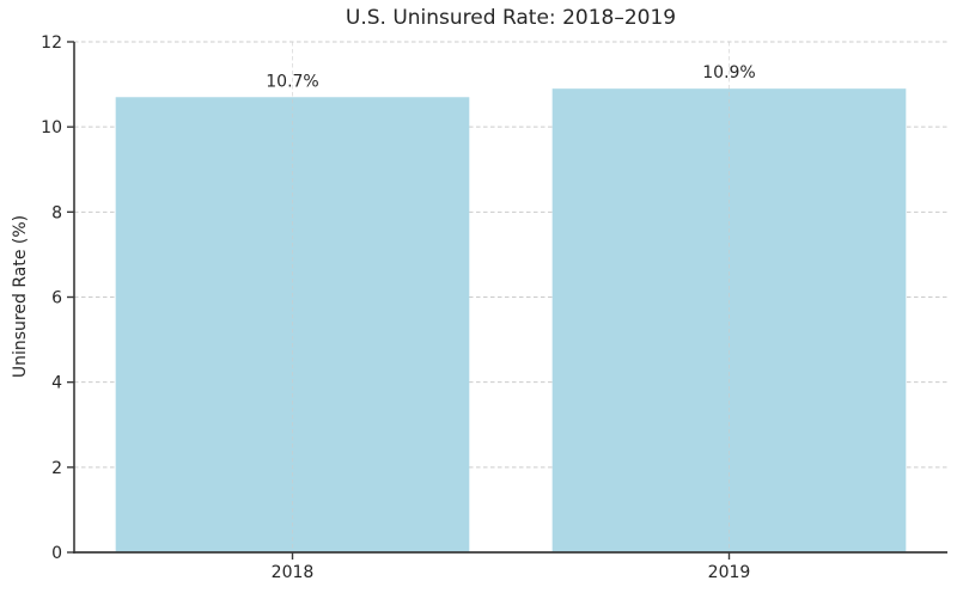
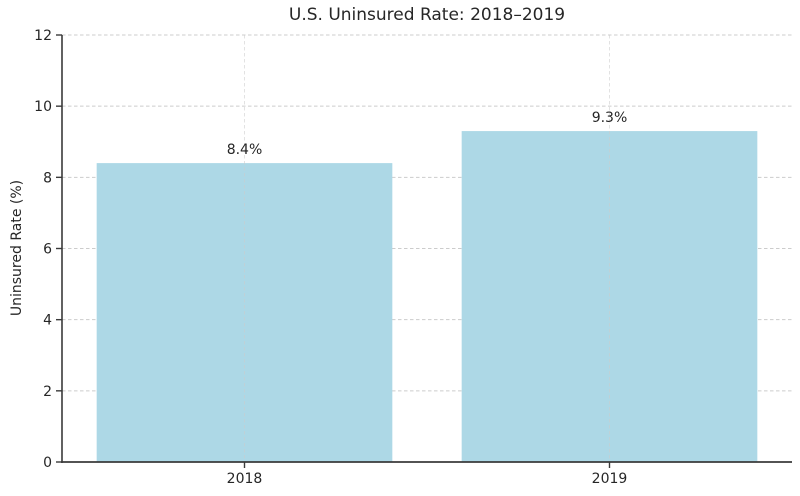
2018: 10.7% -> 8.4%
2019: 10.9% -> 9.3%
